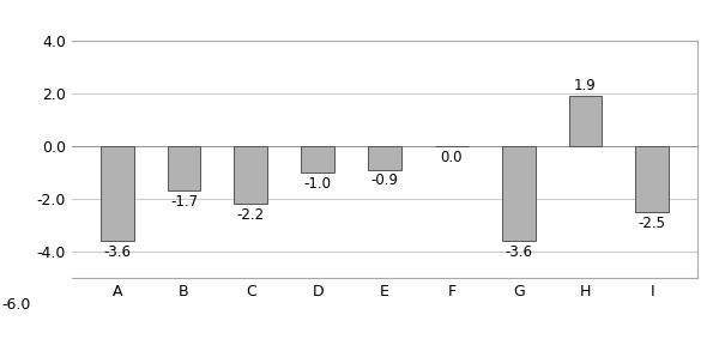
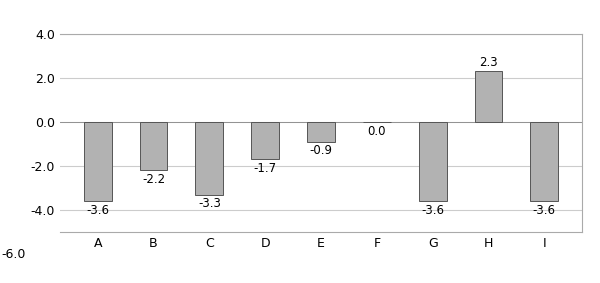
B: -1.7 -> -2.2
C: -2.2 -> -3.3
D: -1.0 -> -1.7
H: 1.9 -> 2.3
I: -2.5 -> -3.6
